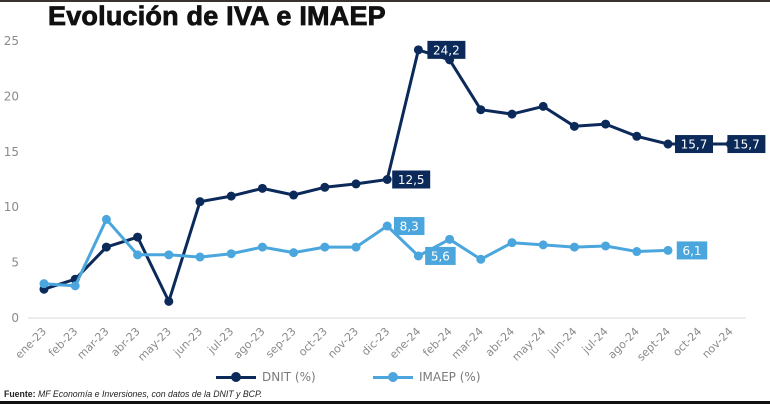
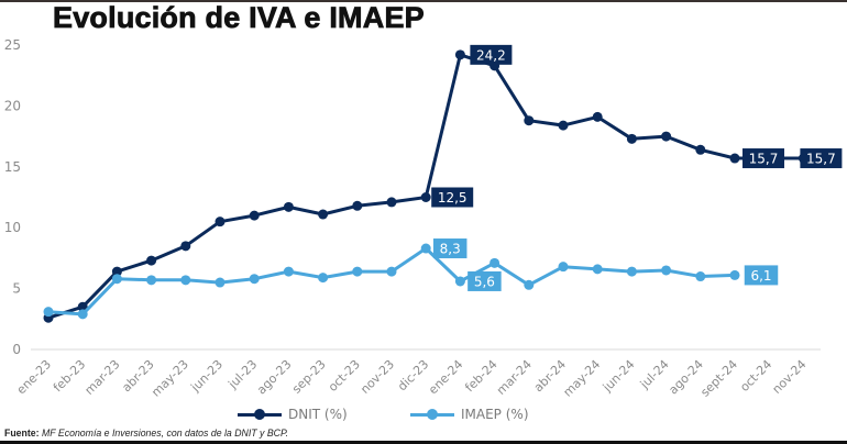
IMAEP (%)/mar-23: 8.9 -> 5.8
DNIT (%)/may-23: 1.5 -> 8.5
